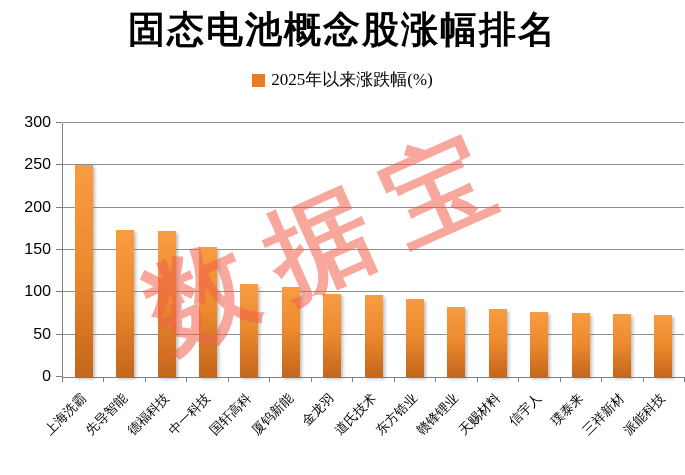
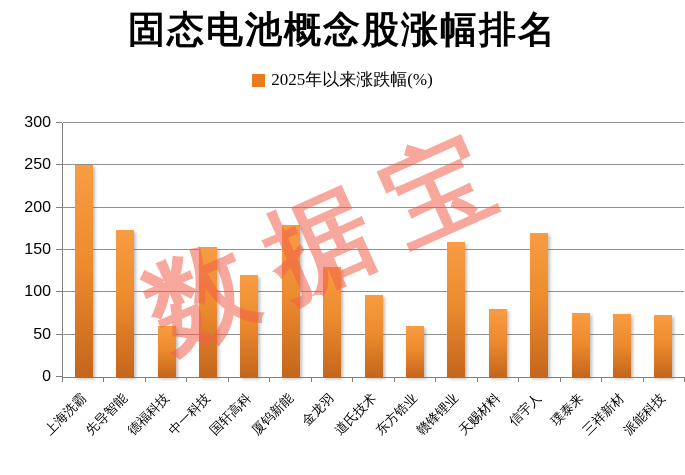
德福科技: 170 -> 60
国轩高科: 110 -> 120
厦钨新能: 110 -> 180
金龙羽: 100 -> 130
东方锆业: 90 -> 60
赣锋锂业: 80 -> 160
信宇人: 80 -> 170
